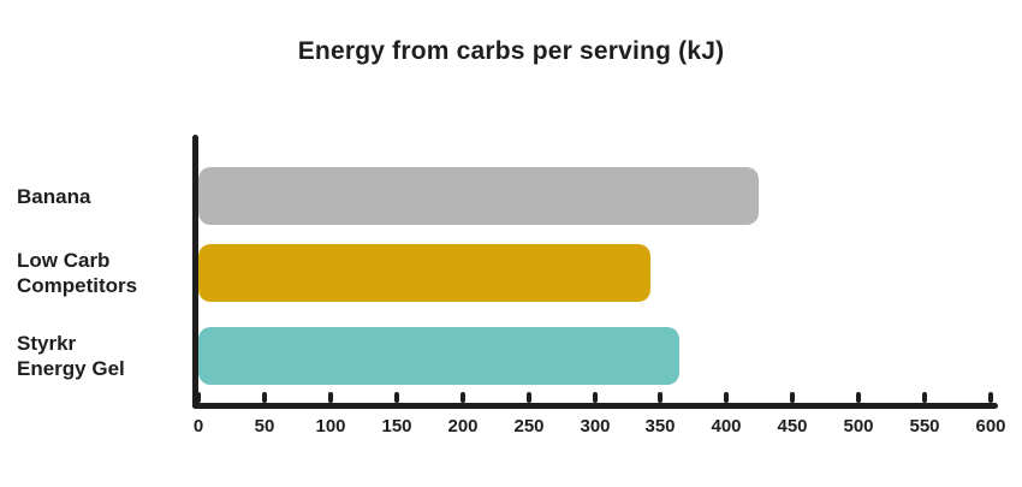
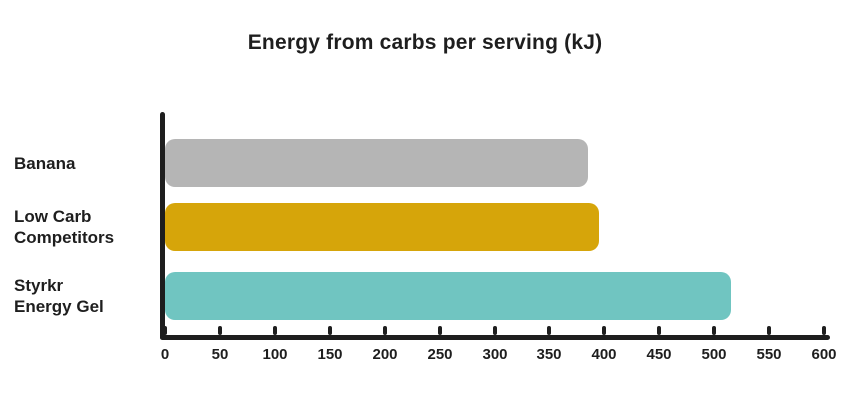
Banana: 424 -> 385
Low Carb Competitors: 342 -> 395
Styrkr Energy Gel: 364 -> 515
